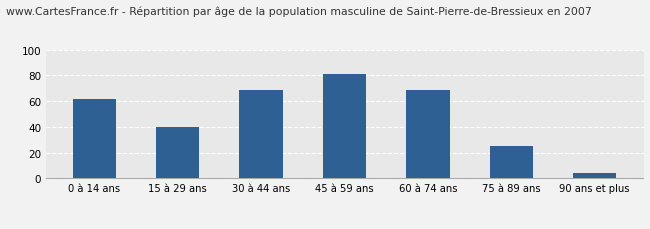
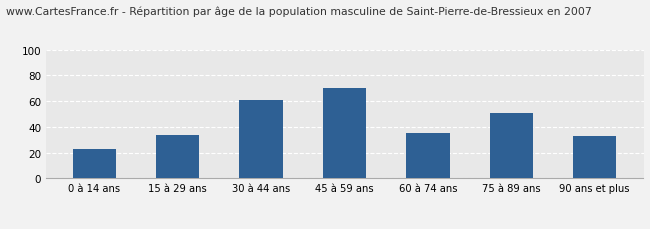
0 à 14 ans: 62 -> 23
15 à 29 ans: 40 -> 34
30 à 44 ans: 69 -> 61
45 à 59 ans: 81 -> 70
60 à 74 ans: 69 -> 35
75 à 89 ans: 25 -> 51
90 ans et plus: 4 -> 33
